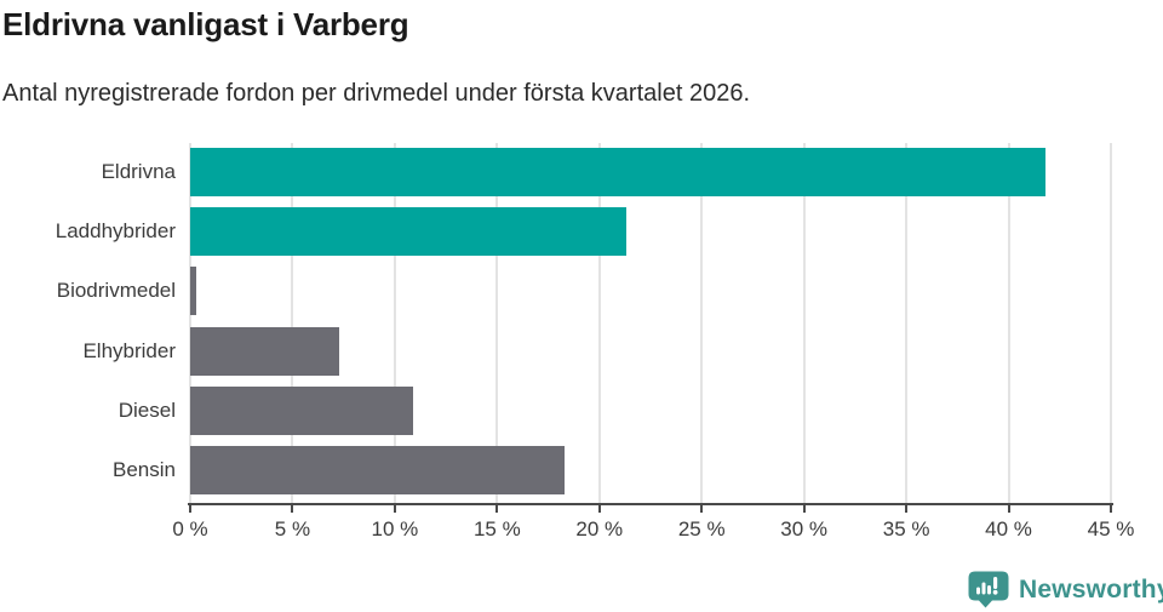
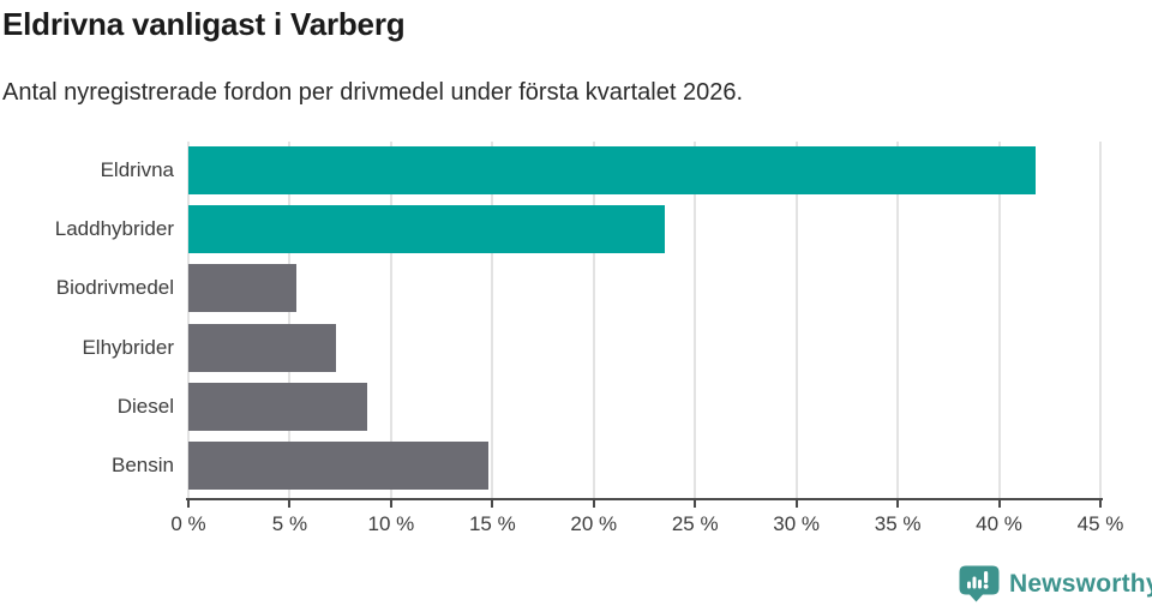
Laddhybrider: 21.3% -> 23.5%
Biodrivmedel: 0.3% -> 5.3%
Diesel: 10.9% -> 8.8%
Bensin: 18.3% -> 14.8%
